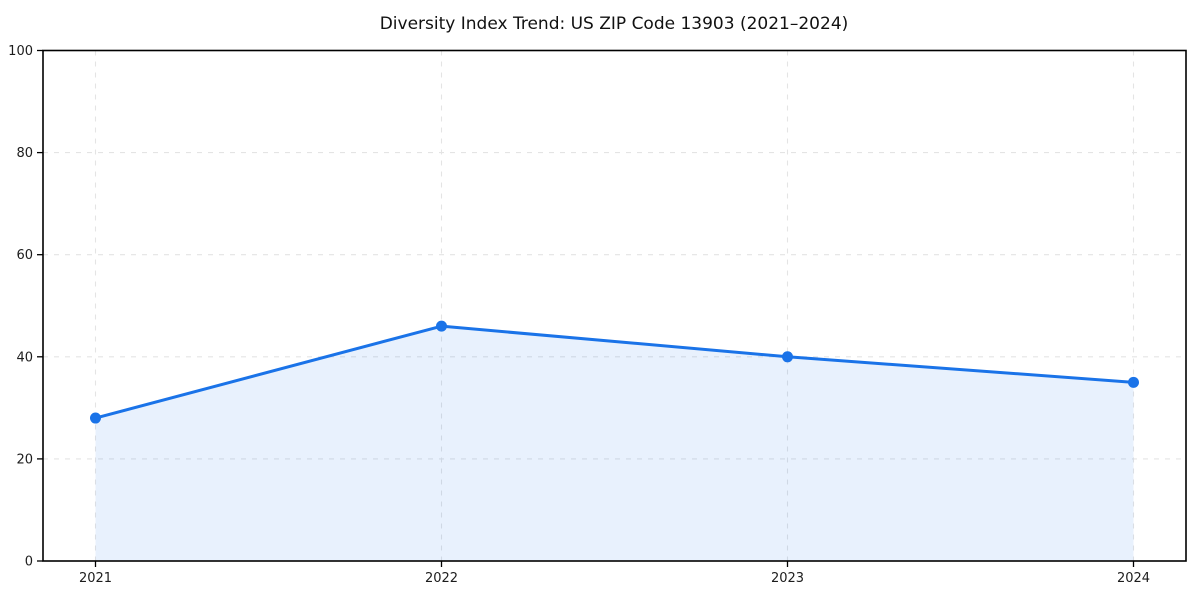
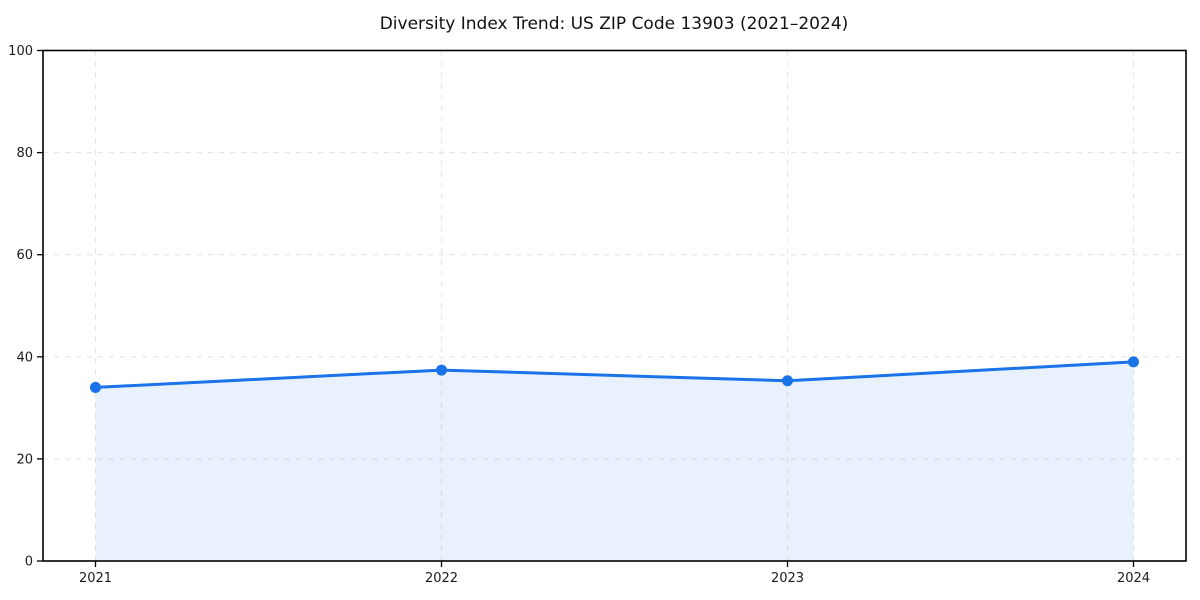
2021: 28 -> 34
2022: 46 -> 37
2023: 40 -> 35
2024: 35 -> 39
